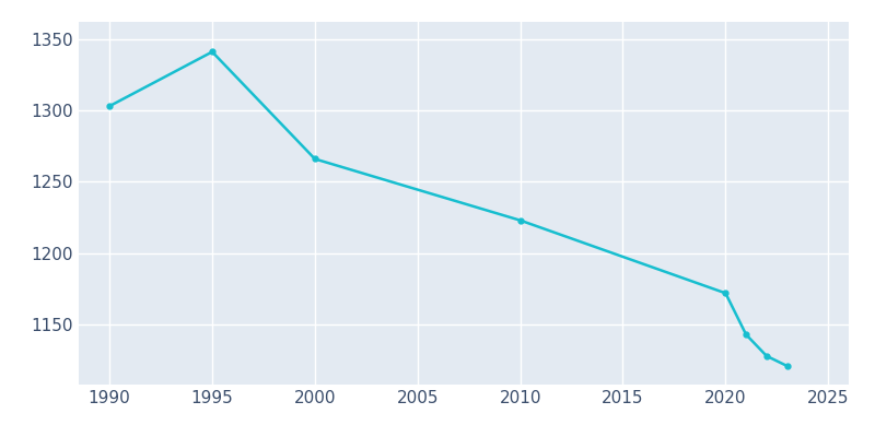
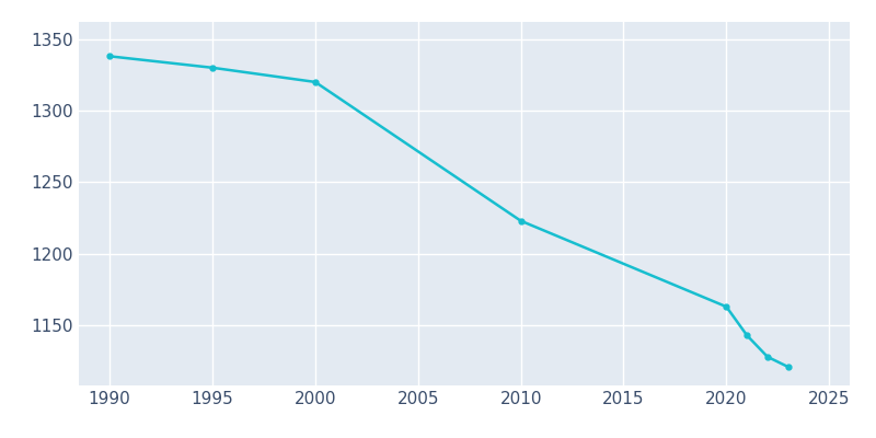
1990: 1303 -> 1338
1995: 1341 -> 1330
2000: 1266 -> 1320
2020: 1172 -> 1163
